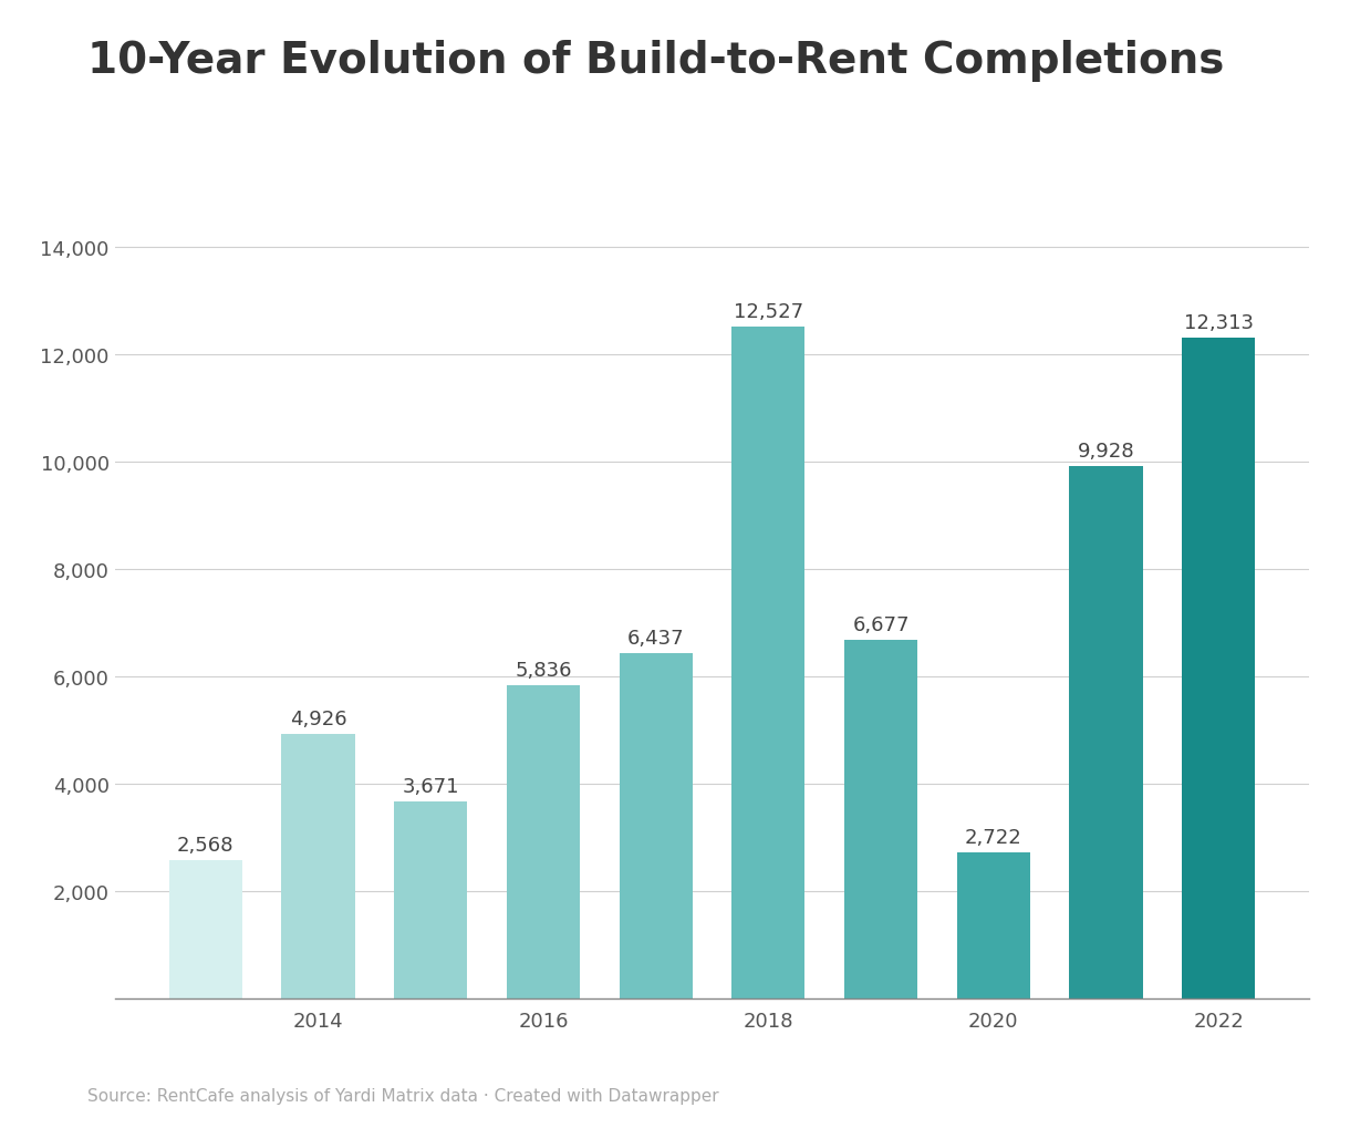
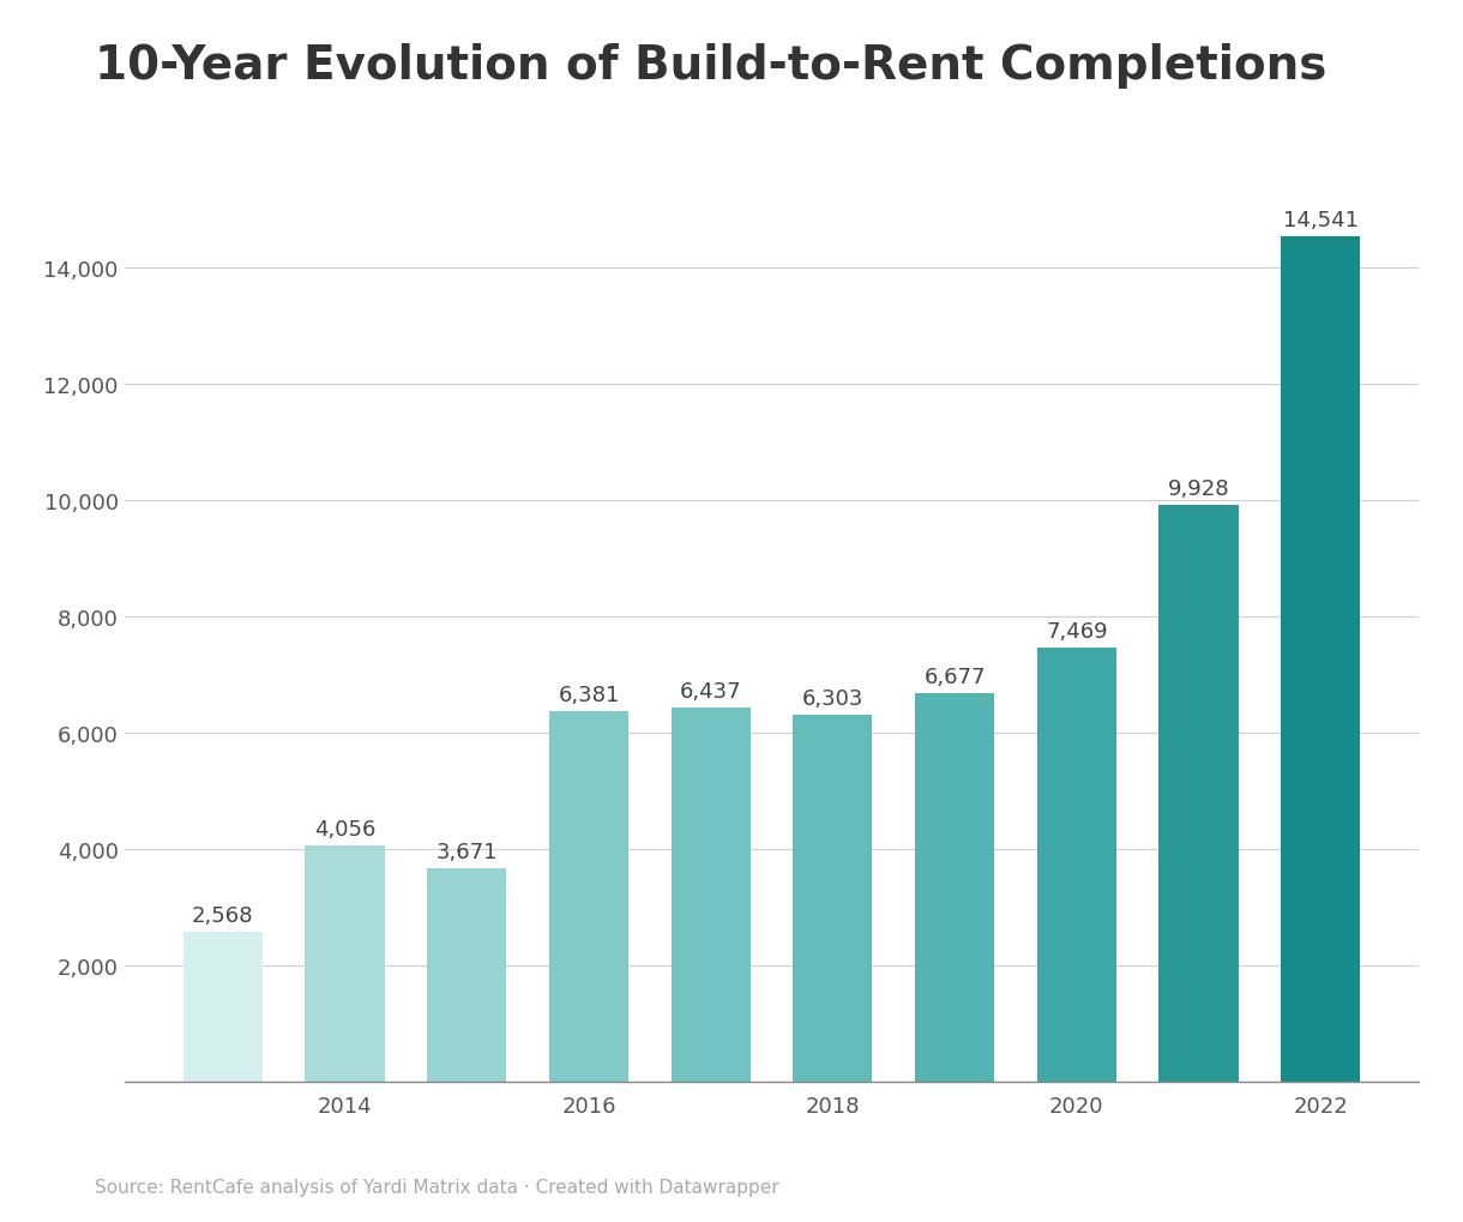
2014: 4,926 -> 4,056
2016: 5,836 -> 6,381
2018: 12,527 -> 6,303
2020: 2,722 -> 7,469
2022: 12,313 -> 14,541
